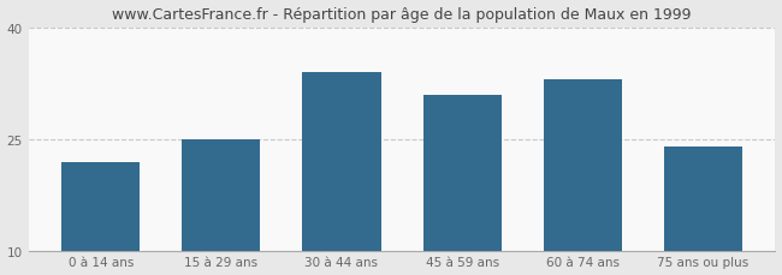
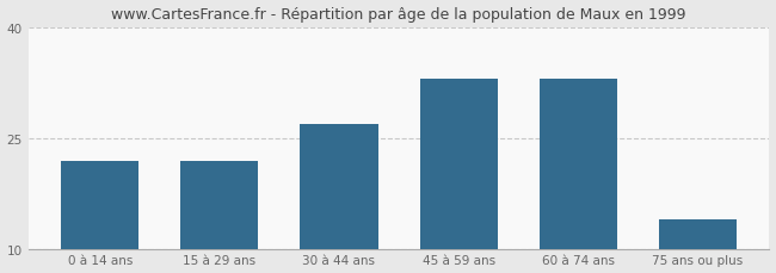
15 à 29 ans: 25 -> 22
30 à 44 ans: 34 -> 27
45 à 59 ans: 31 -> 33
75 ans ou plus: 24 -> 14
